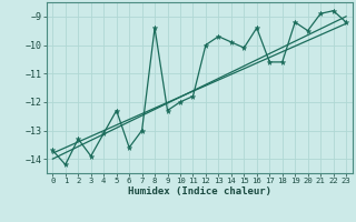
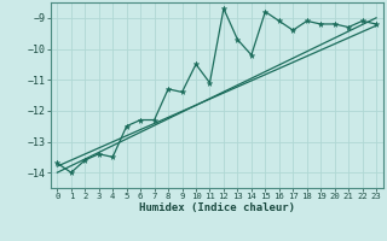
1: -14.2 -> -14.0
2: -13.3 -> -13.6
3: -13.9 -> -13.4
4: -13.1 -> -13.5
5: -12.3 -> -12.5
6: -13.6 -> -12.3
7: -13.0 -> -12.3
8: -9.4 -> -11.3
9: -12.3 -> -11.4
10: -12.0 -> -10.5
11: -11.8 -> -11.1
12: -10.0 -> -8.7
14: -9.9 -> -10.2
15: -10.1 -> -8.8
16: -9.4 -> -9.1
17: -10.6 -> -9.4
18: -10.6 -> -9.1
20: -9.5 -> -9.2
21: -8.9 -> -9.3
22: -8.8 -> -9.1
